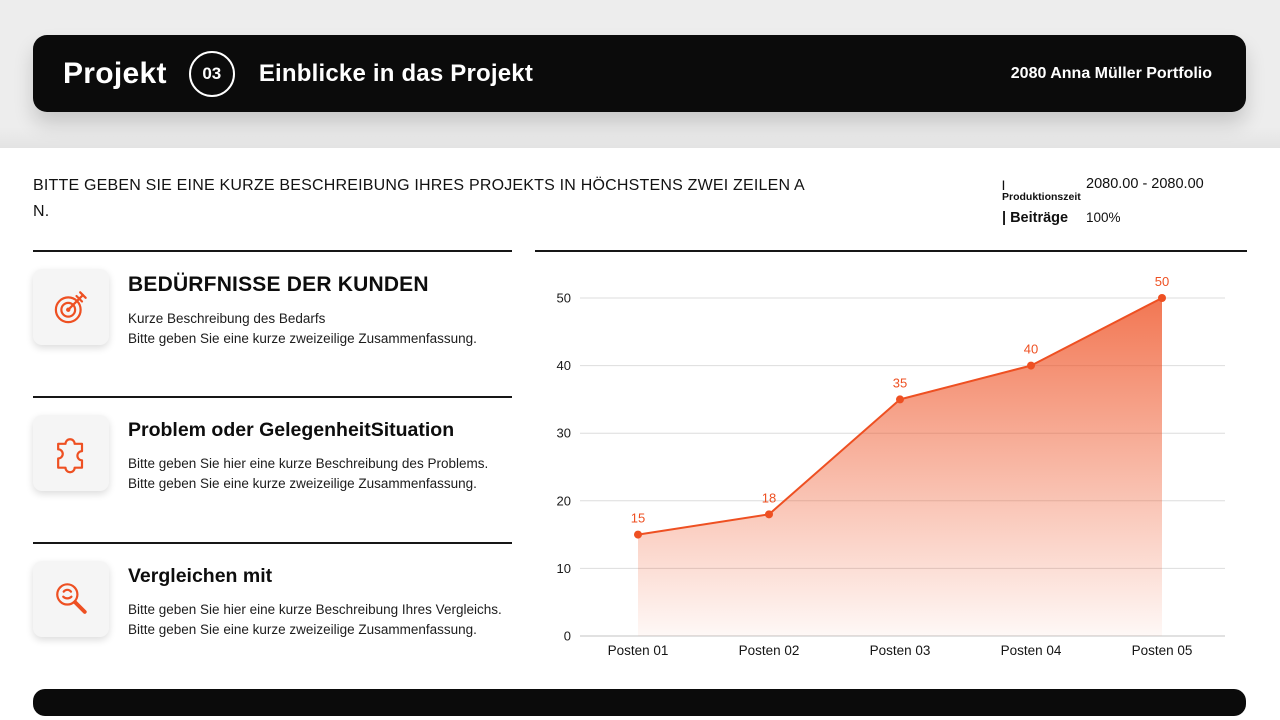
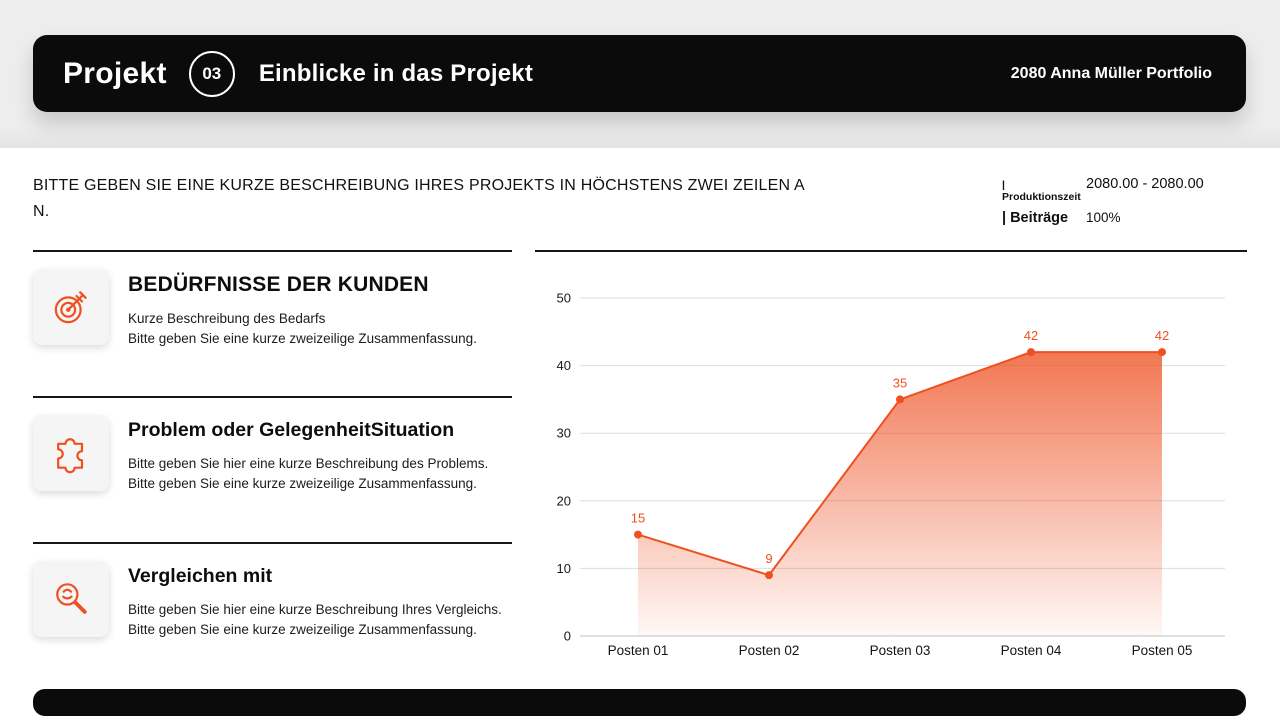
Posten 02: 18 -> 9
Posten 04: 40 -> 42
Posten 05: 50 -> 42
